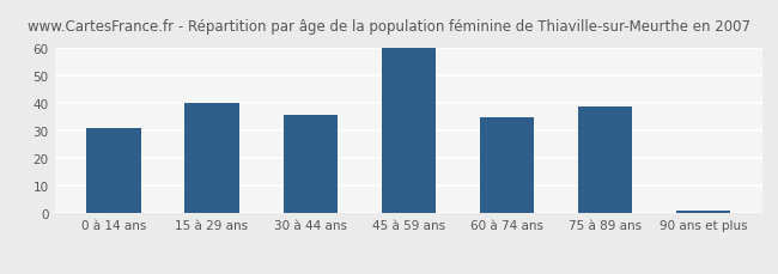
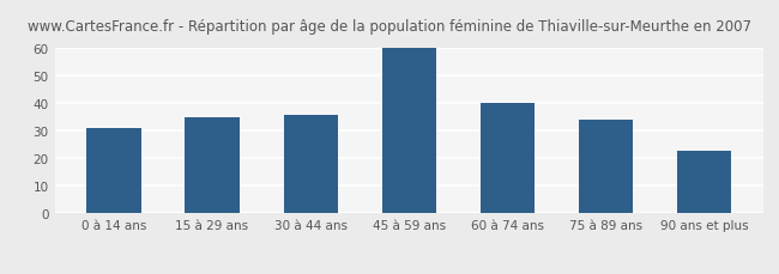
15 à 29 ans: 40 -> 35
60 à 74 ans: 35 -> 40
75 à 89 ans: 39 -> 34
90 ans et plus: 1 -> 23
